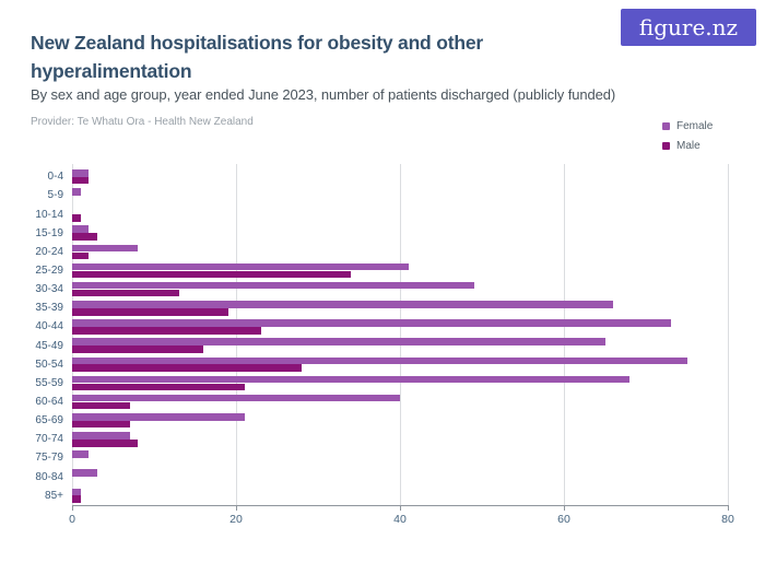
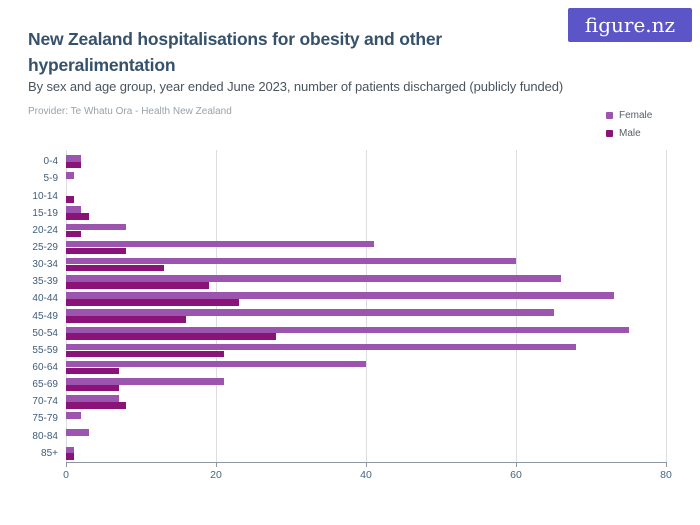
Male/25-29: 34 -> 8
Female/30-34: 49 -> 60
